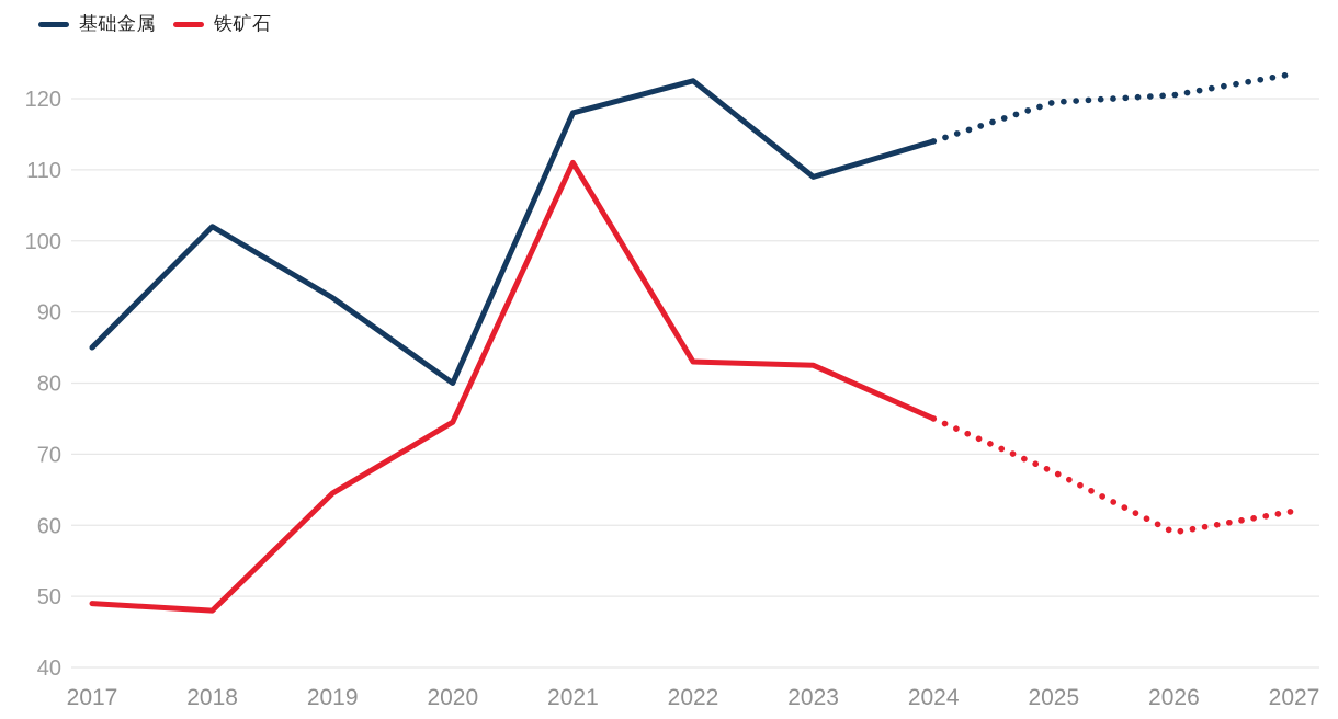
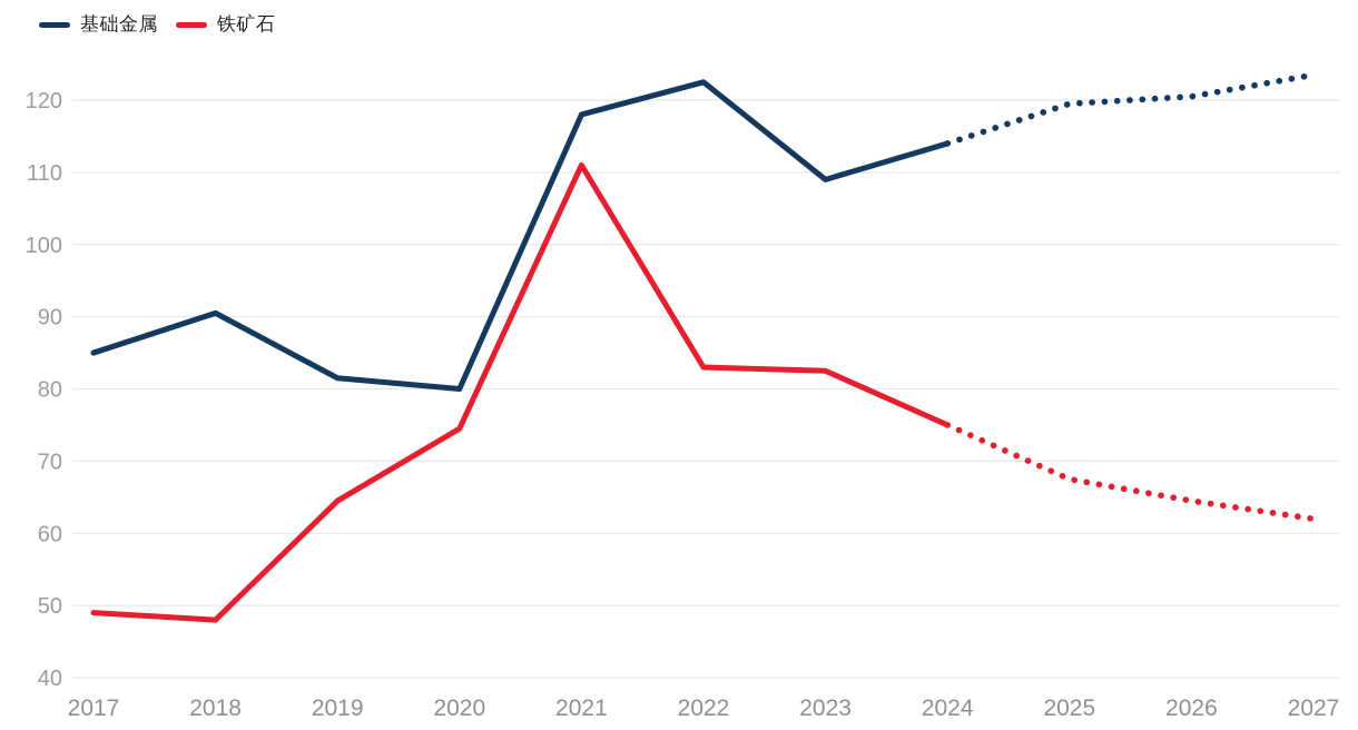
基础金属/2018: 102 -> 90
基础金属/2019: 92 -> 82
铁矿石/2026: 59 -> 64
